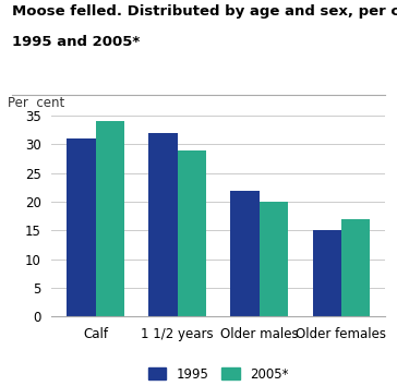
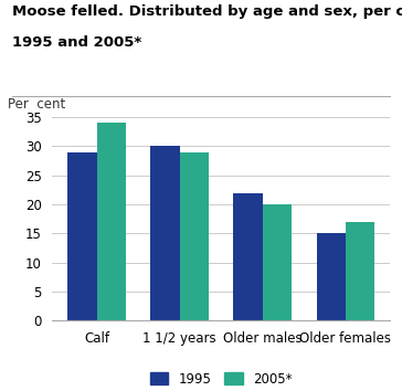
1995/Calf: 31 -> 29
1995/1 1/2 years: 32 -> 30
